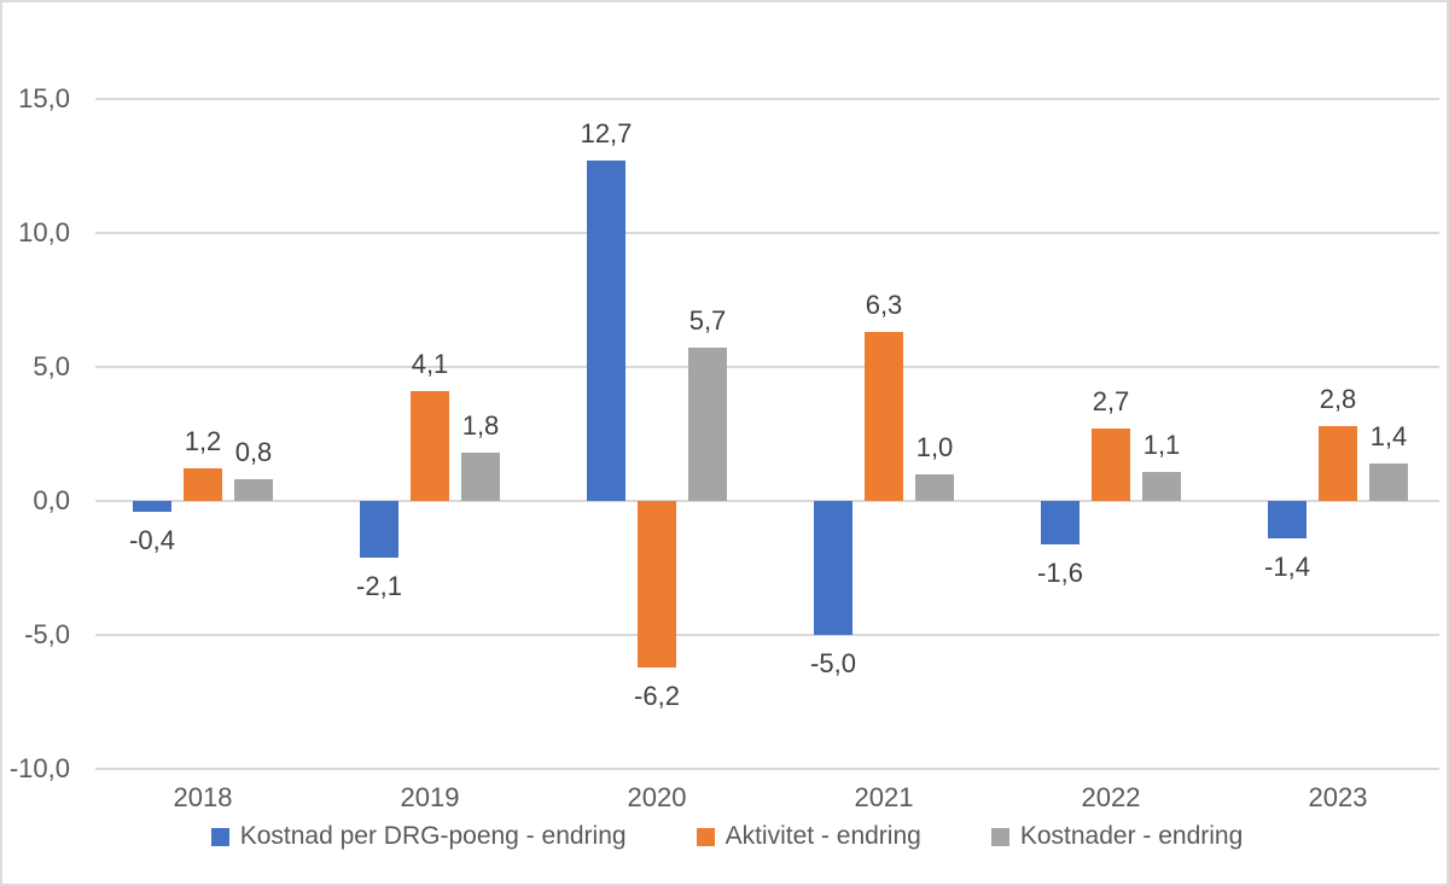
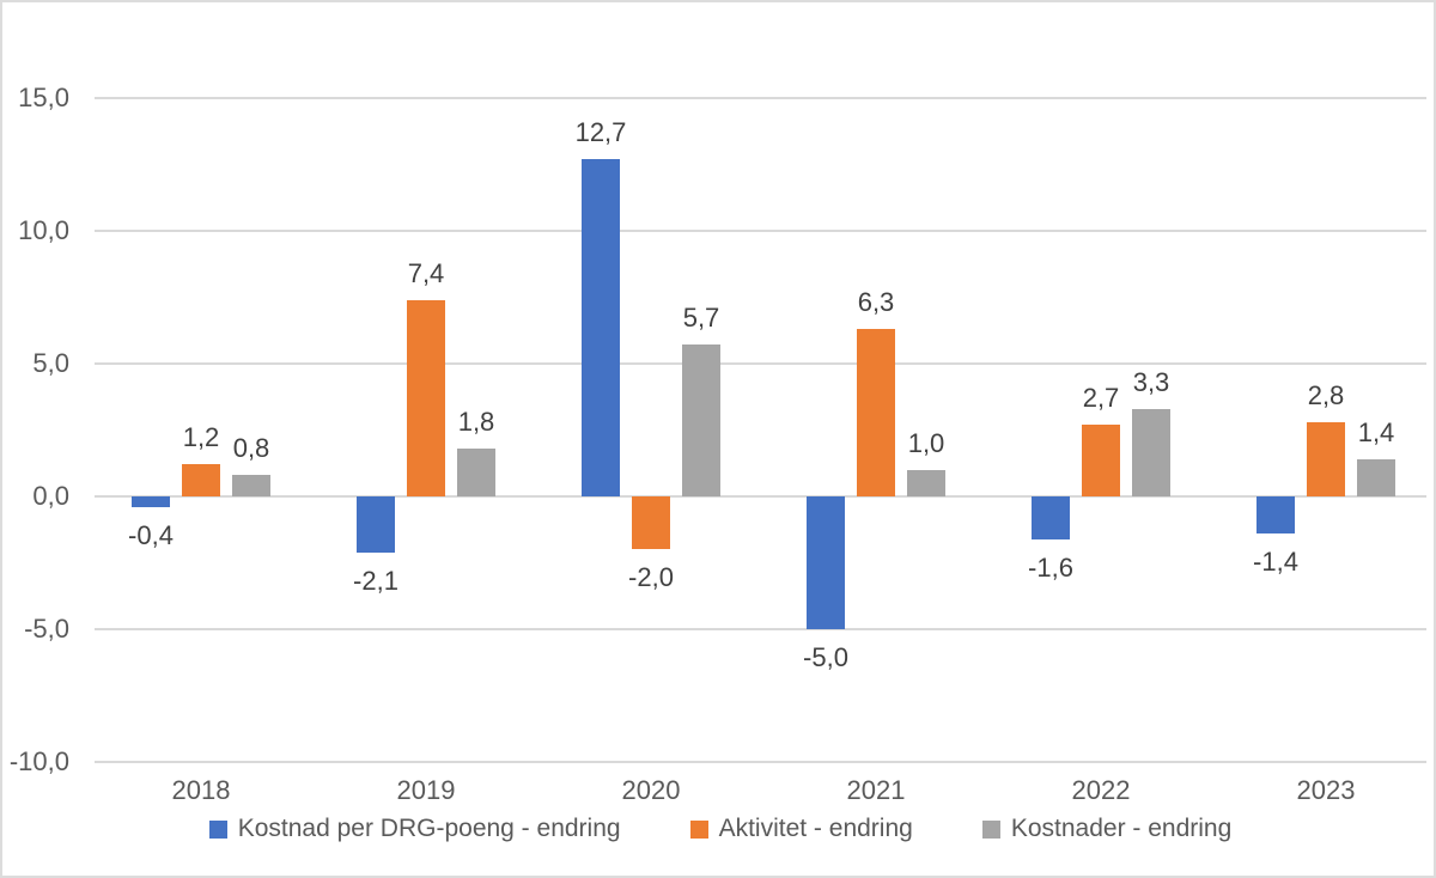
Aktivitet - endring/2019: 4,1 -> 7,4
Aktivitet - endring/2020: -6,2 -> -2,0
Kostnader - endring/2022: 1,1 -> 3,3
